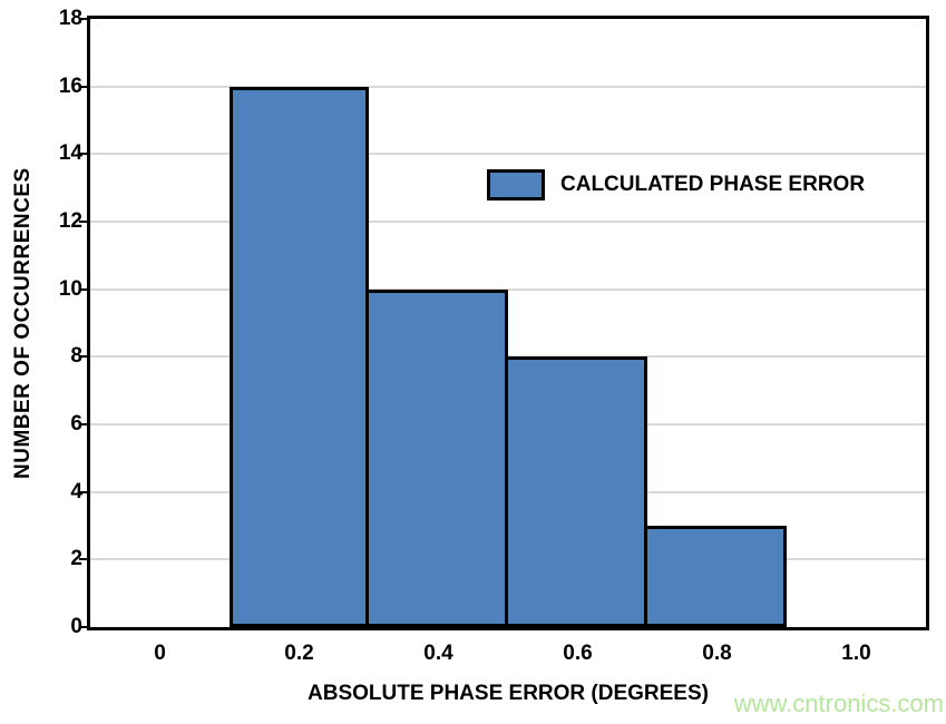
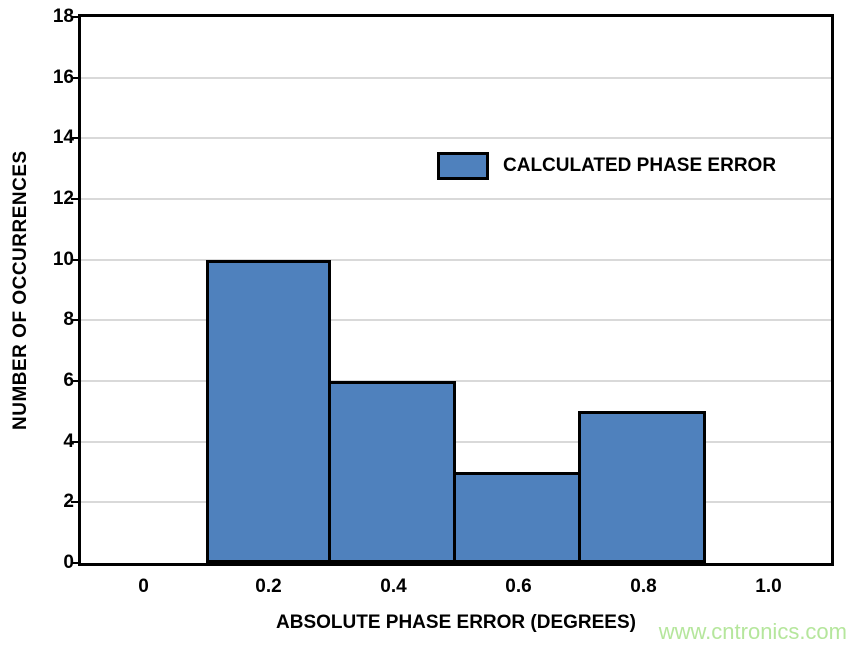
0.2: 16 -> 10
0.4: 10 -> 6
0.6: 8 -> 3
0.8: 3 -> 5
